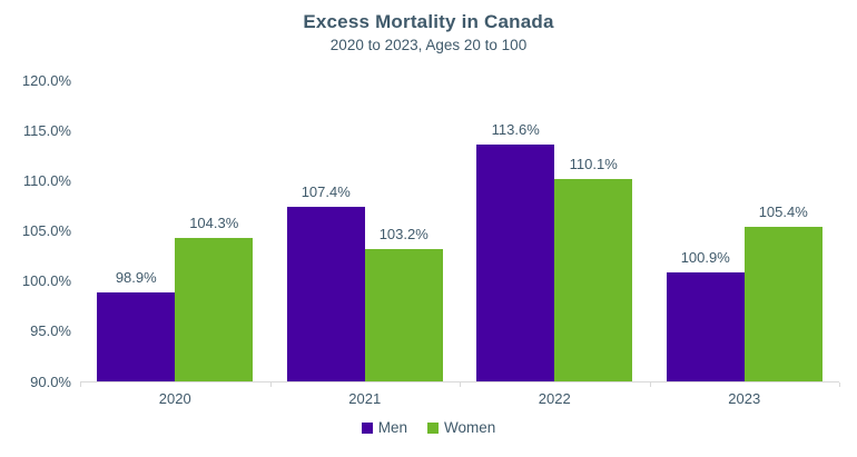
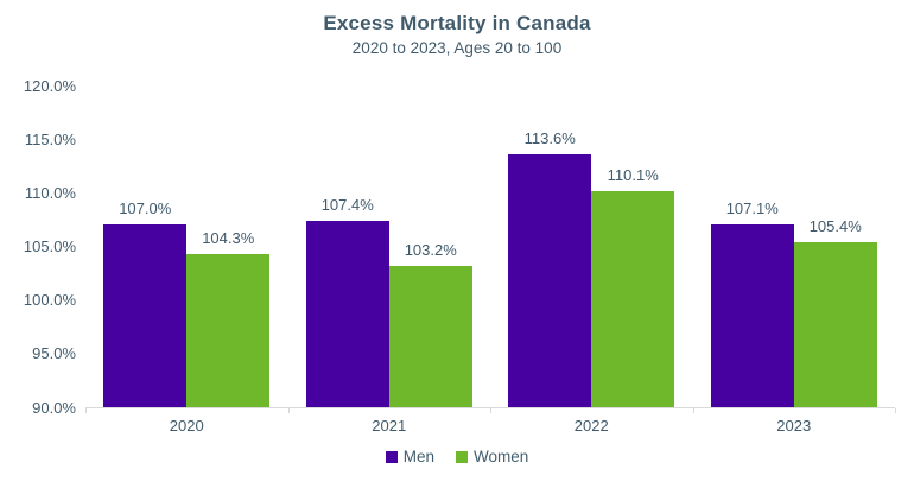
Men/2020: 98.9% -> 107.0%
Men/2023: 100.9% -> 107.1%
